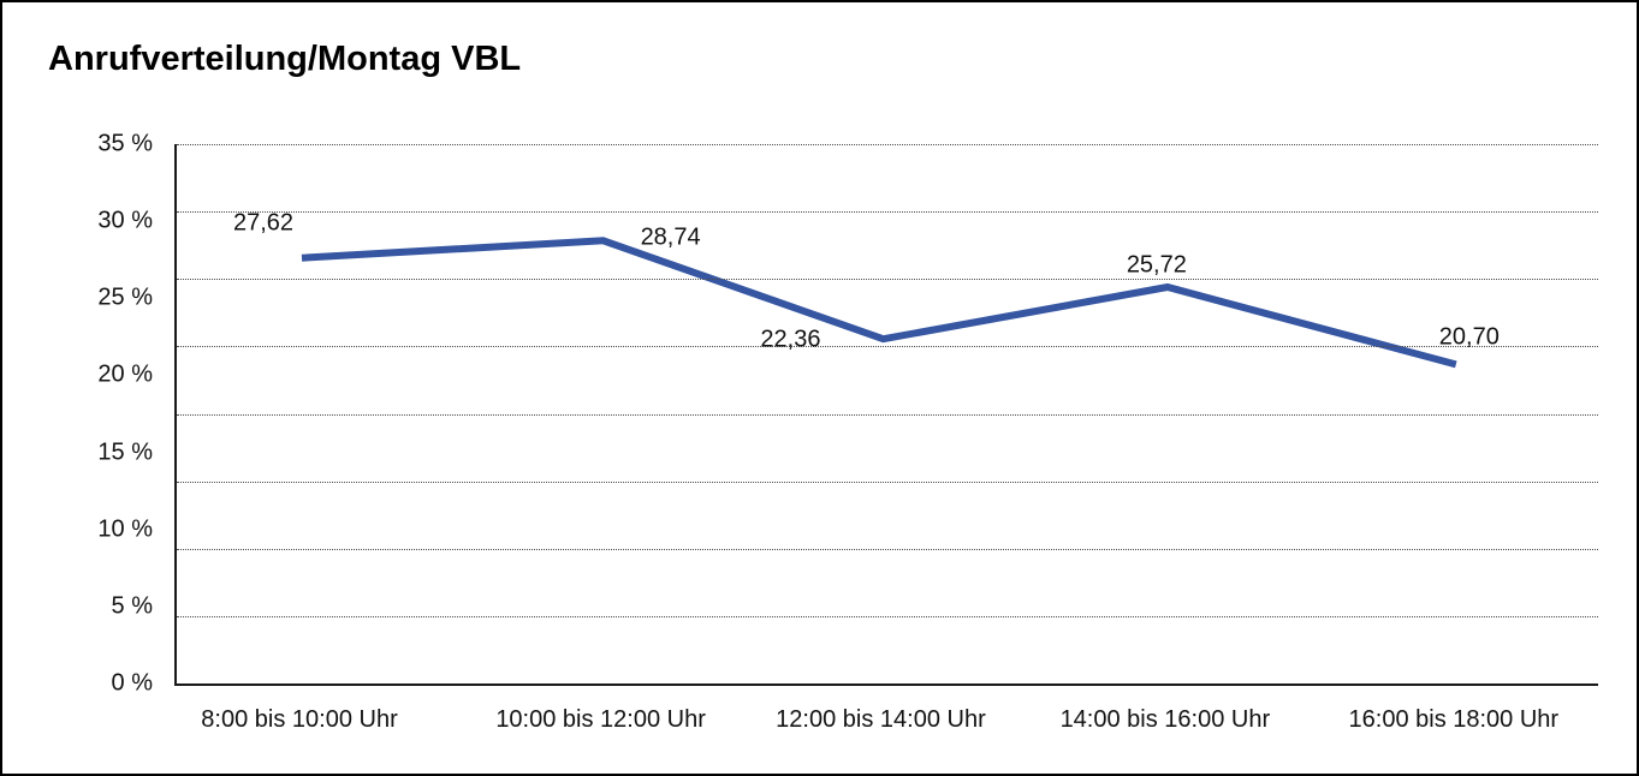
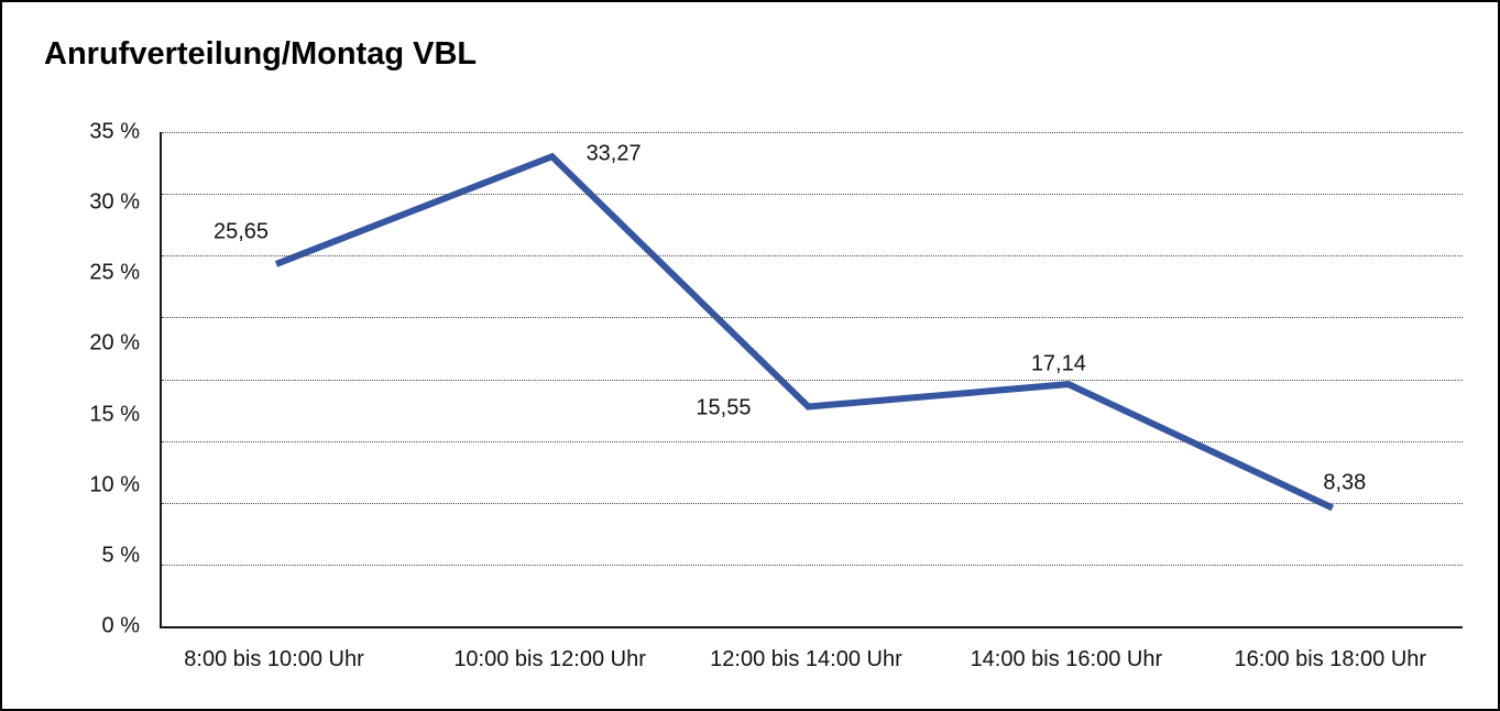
8:00 bis 10:00 Uhr: 27,62 -> 25,65
10:00 bis 12:00 Uhr: 28,74 -> 33,27
12:00 bis 14:00 Uhr: 22,36 -> 15,55
14:00 bis 16:00 Uhr: 25,72 -> 17,14
16:00 bis 18:00 Uhr: 20,70 -> 8,38
